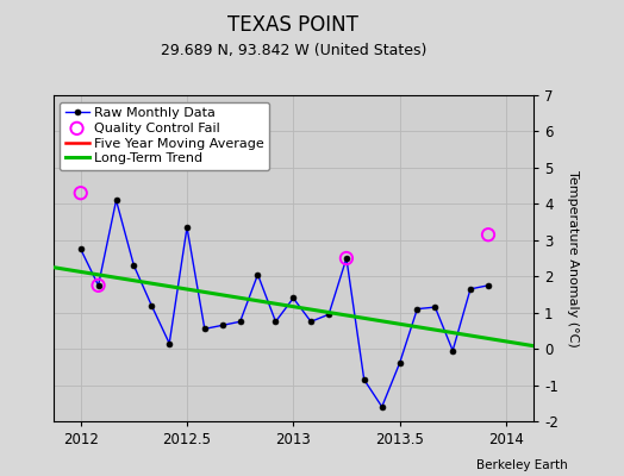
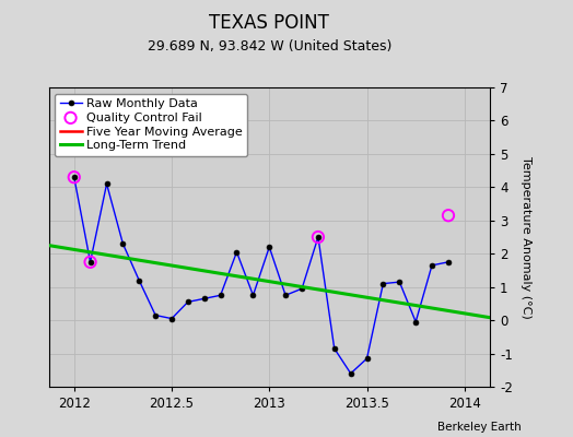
Raw Monthly Data/2012: 2.75 -> 4.30
Raw Monthly Data/2012.5: 3.35 -> 0.05
Raw Monthly Data/2013: 1.40 -> 2.20
Raw Monthly Data/2013.5: -0.40 -> -1.15
